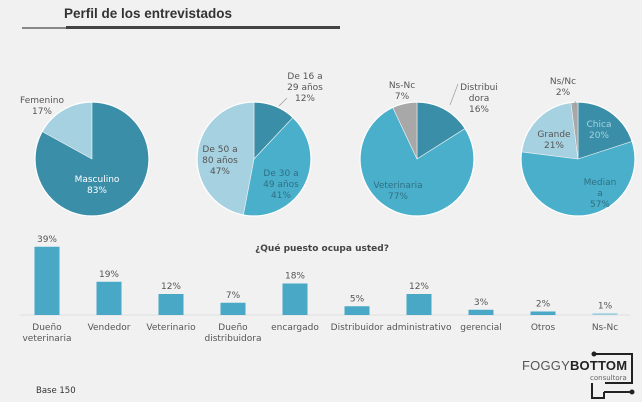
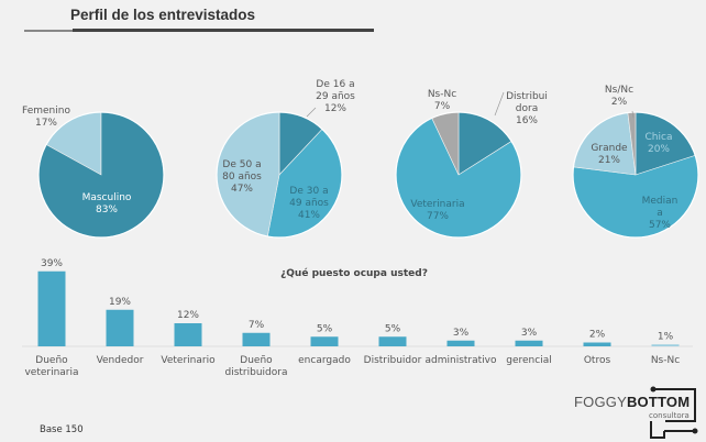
¿Qué puesto ocupa usted?/encargado: 18% -> 5%
¿Qué puesto ocupa usted?/administrativo: 12% -> 3%
